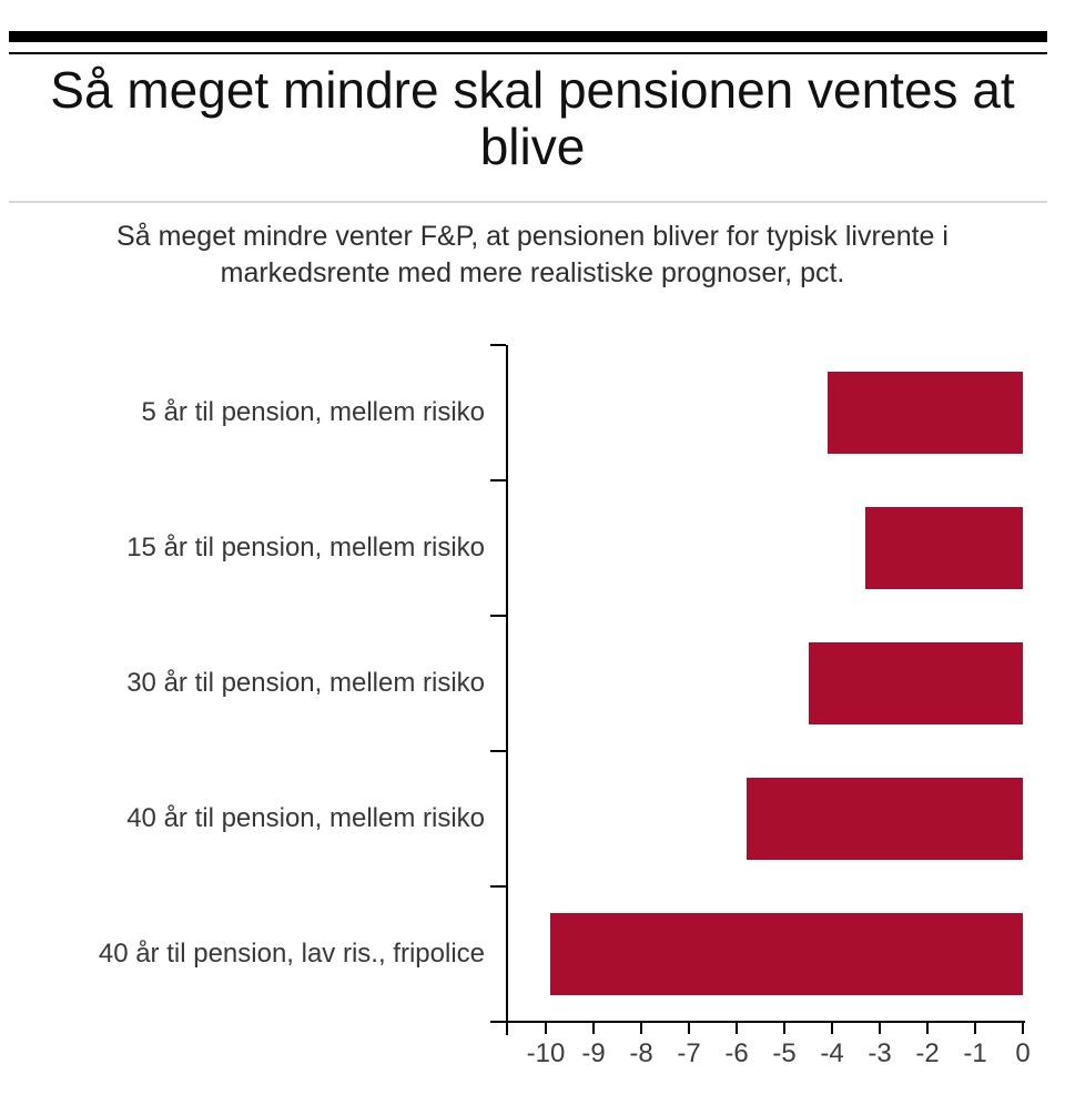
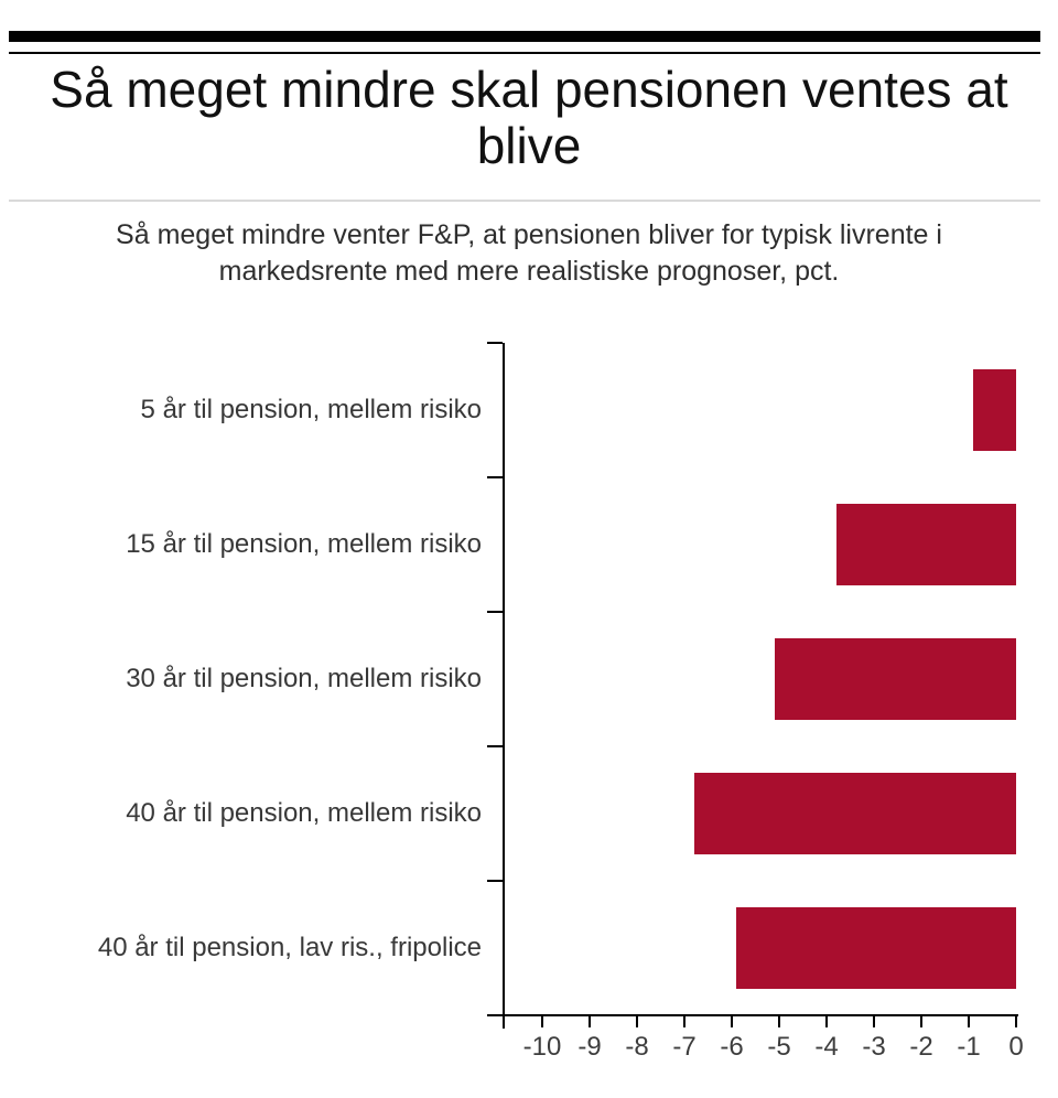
5 år til pension, mellem risiko: -4.1 -> -0.9
15 år til pension, mellem risiko: -3.3 -> -3.8
30 år til pension, mellem risiko: -4.5 -> -5.1
40 år til pension, mellem risiko: -5.8 -> -6.8
40 år til pension, lav ris., fripolice: -9.9 -> -5.9
